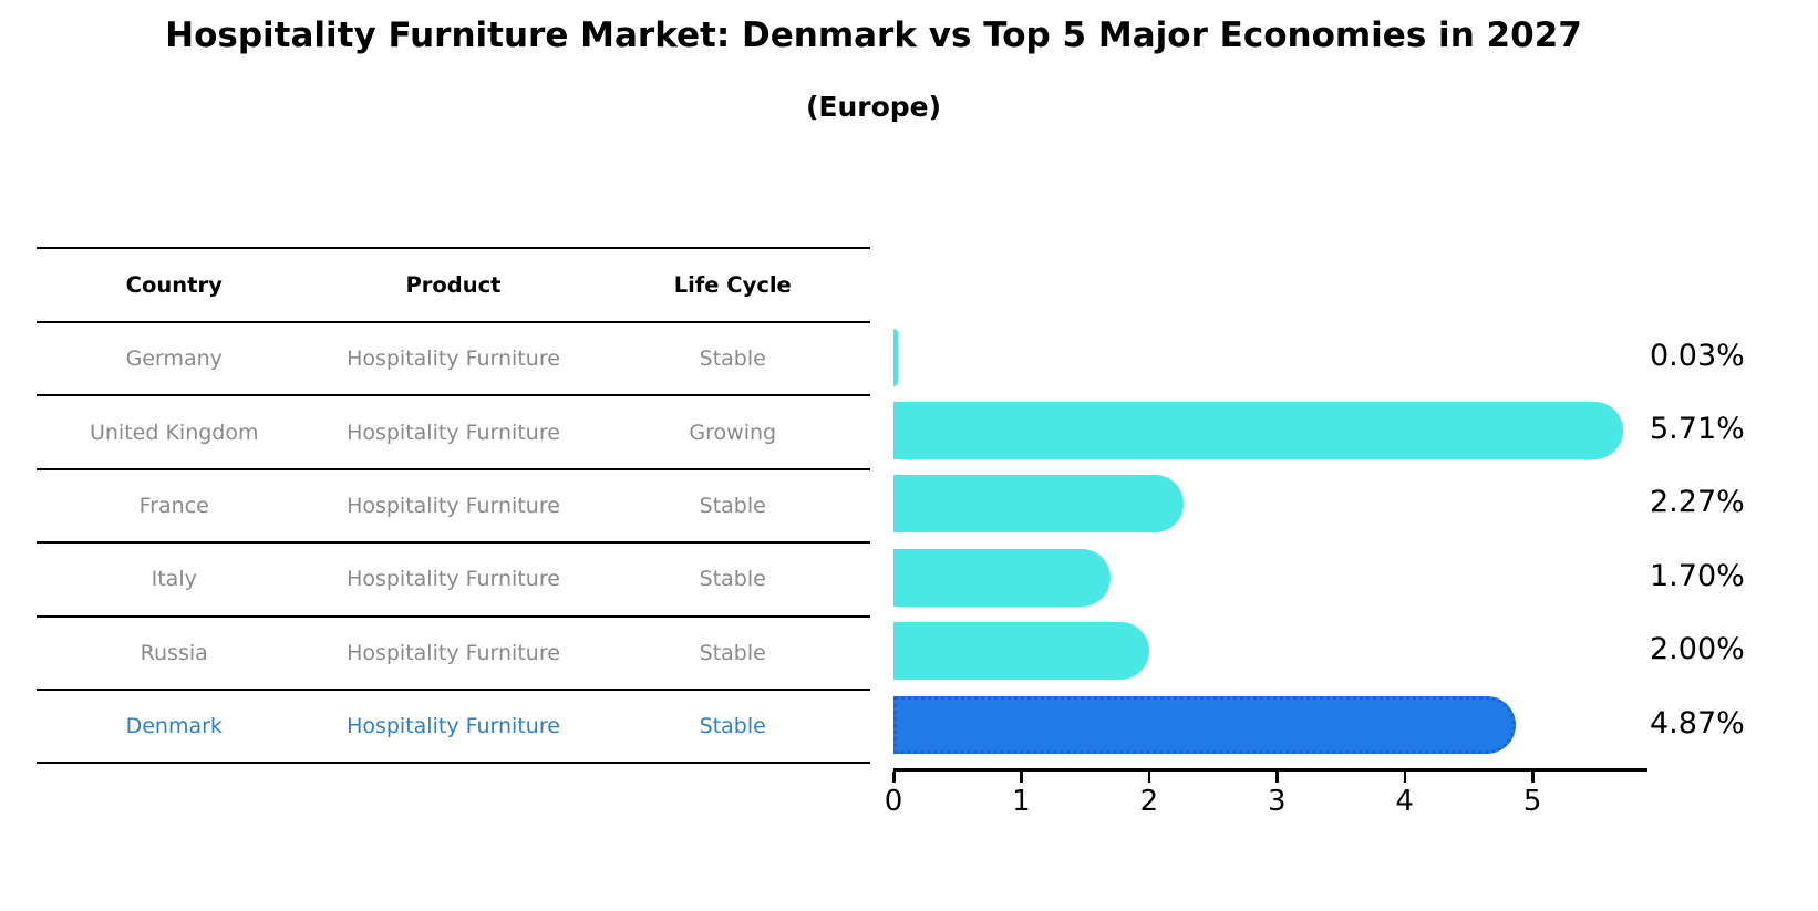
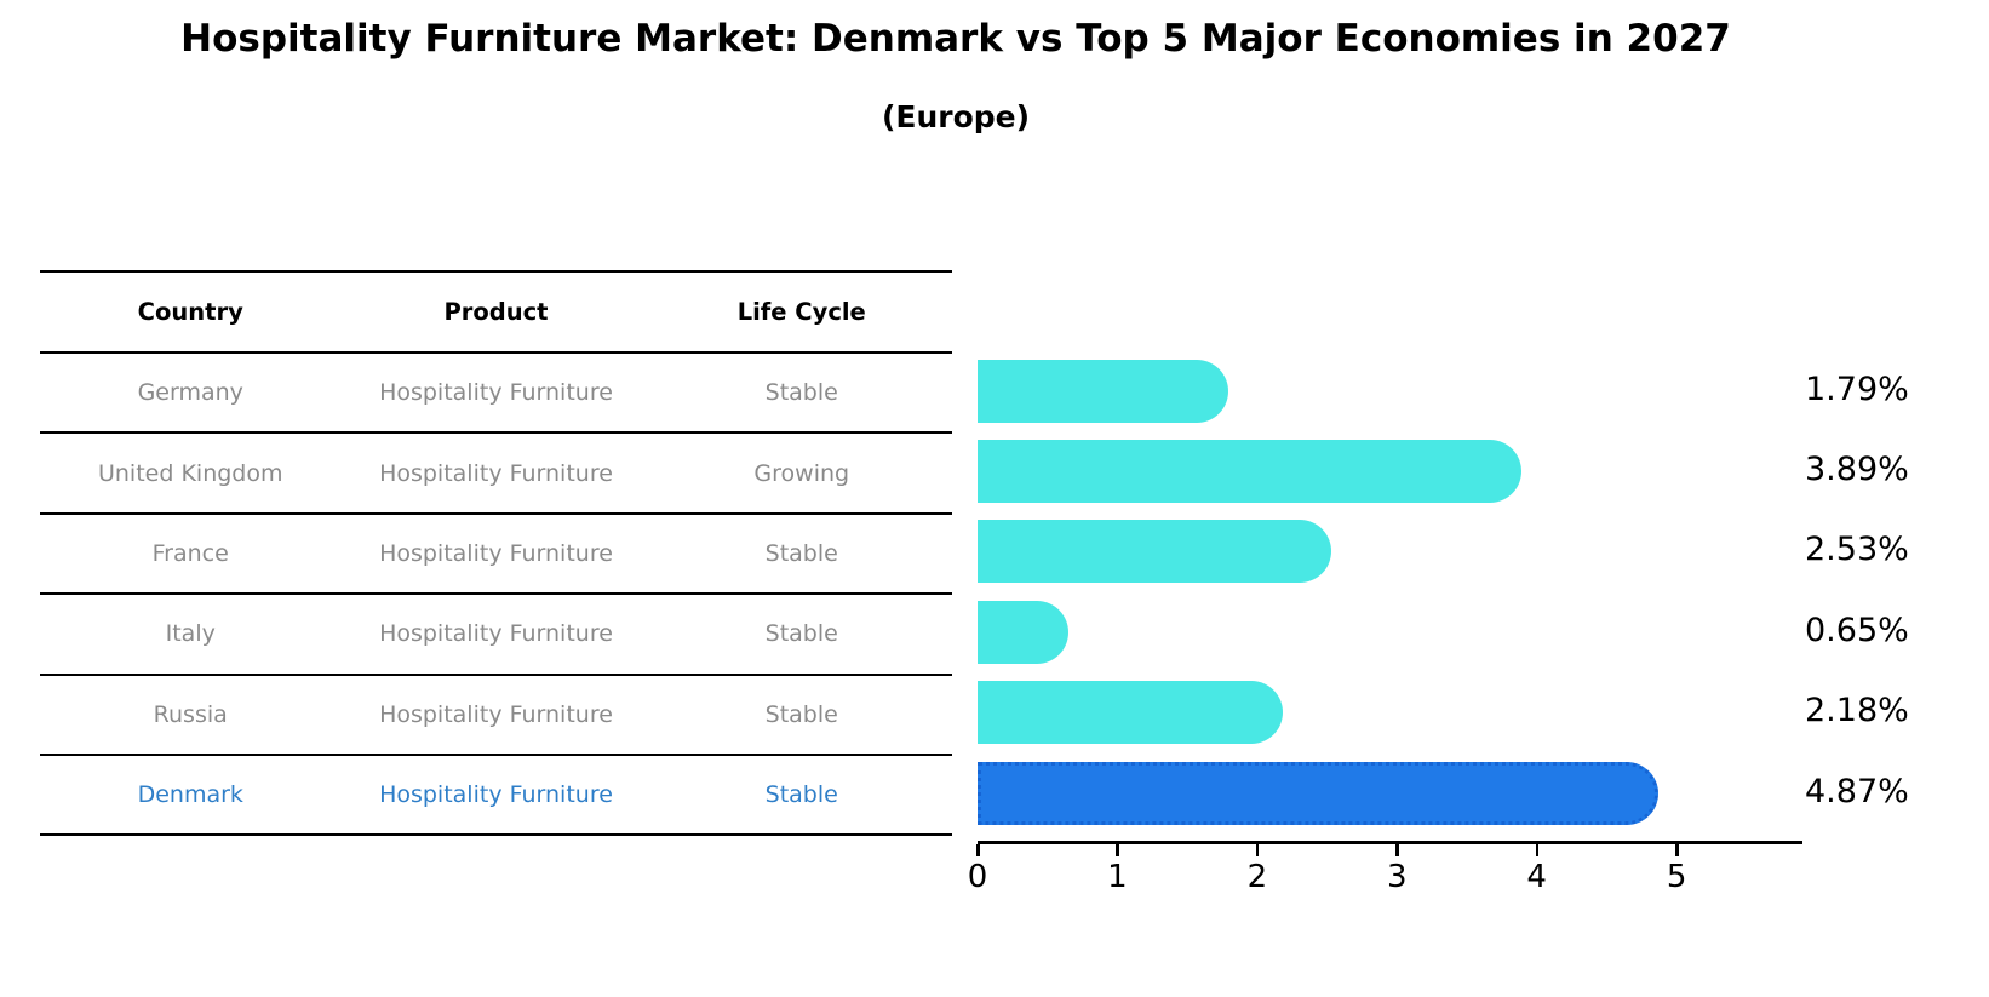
Germany: 0.03% -> 1.79%
United Kingdom: 5.71% -> 3.89%
France: 2.27% -> 2.53%
Italy: 1.70% -> 0.65%
Russia: 2.00% -> 2.18%
